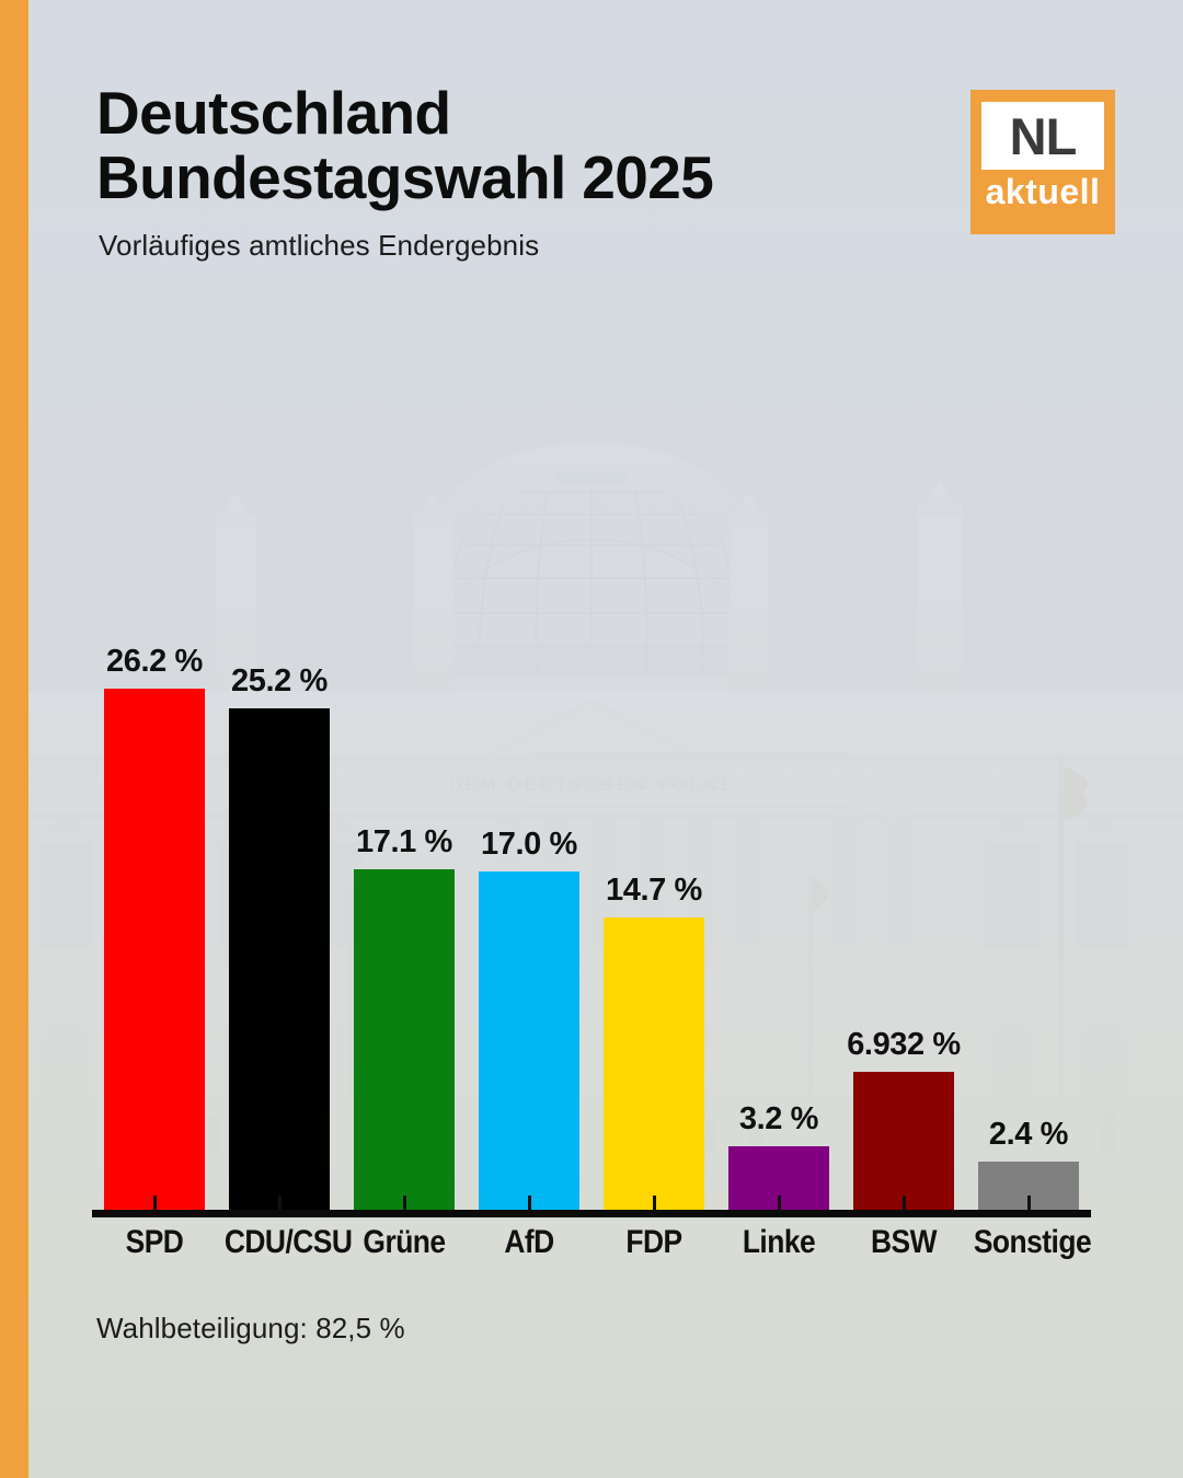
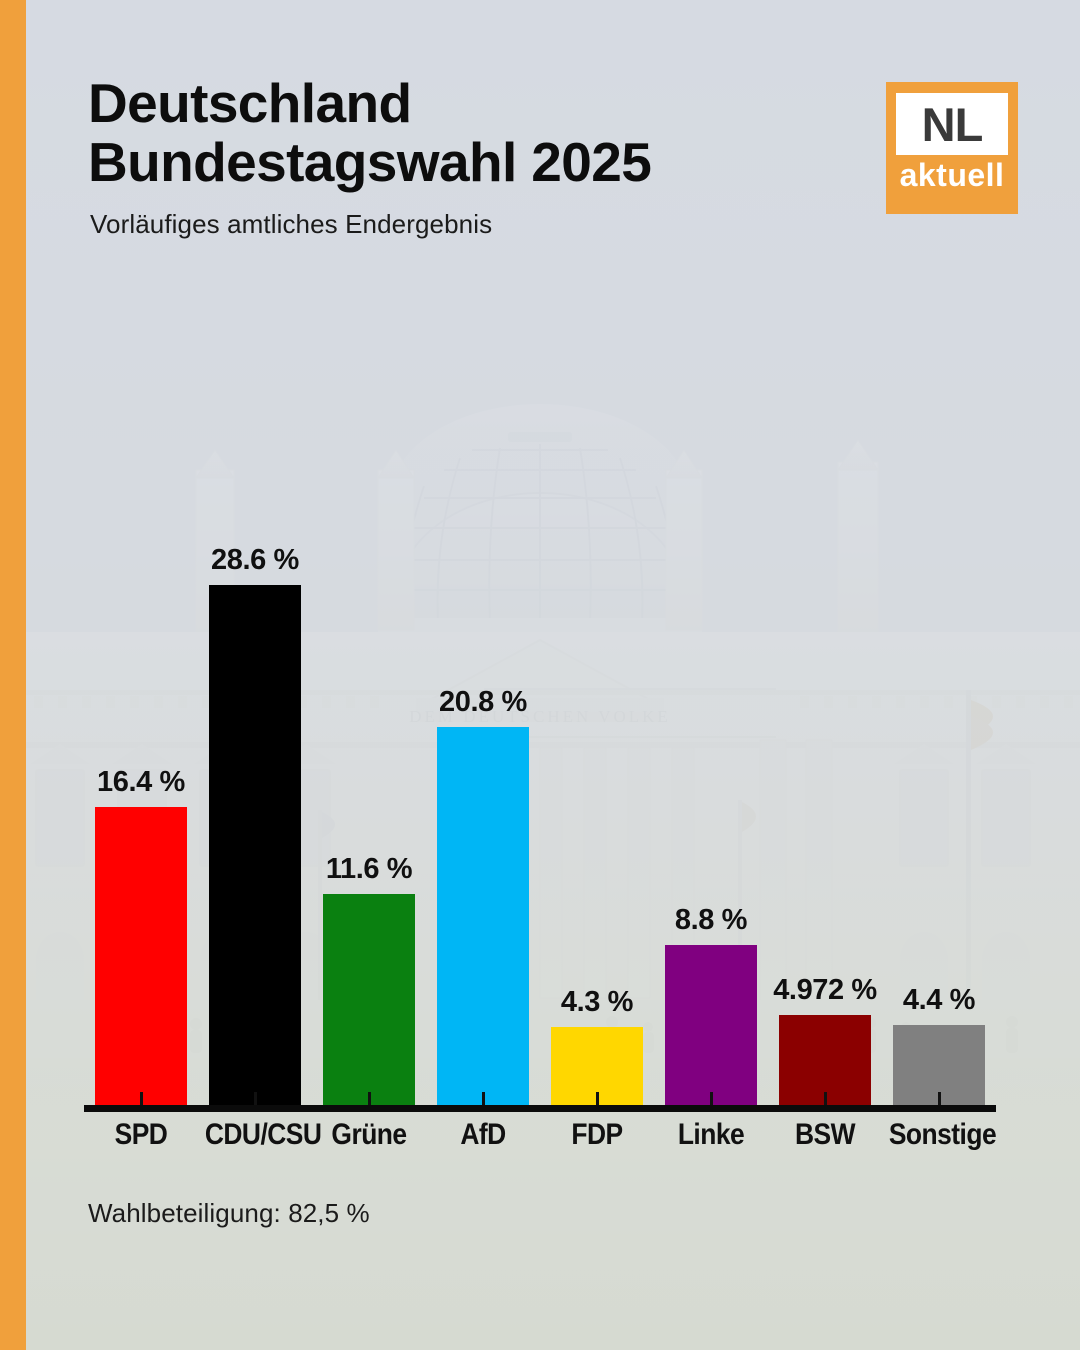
SPD: 26.2 -> 16.4
CDU/CSU: 25.2 -> 28.6
Grüne: 17.1 -> 11.6
AfD: 17.0 -> 20.8
FDP: 14.7 -> 4.3
Linke: 3.2 -> 8.8
BSW: 6.932 -> 4.972
Sonstige: 2.4 -> 4.4
